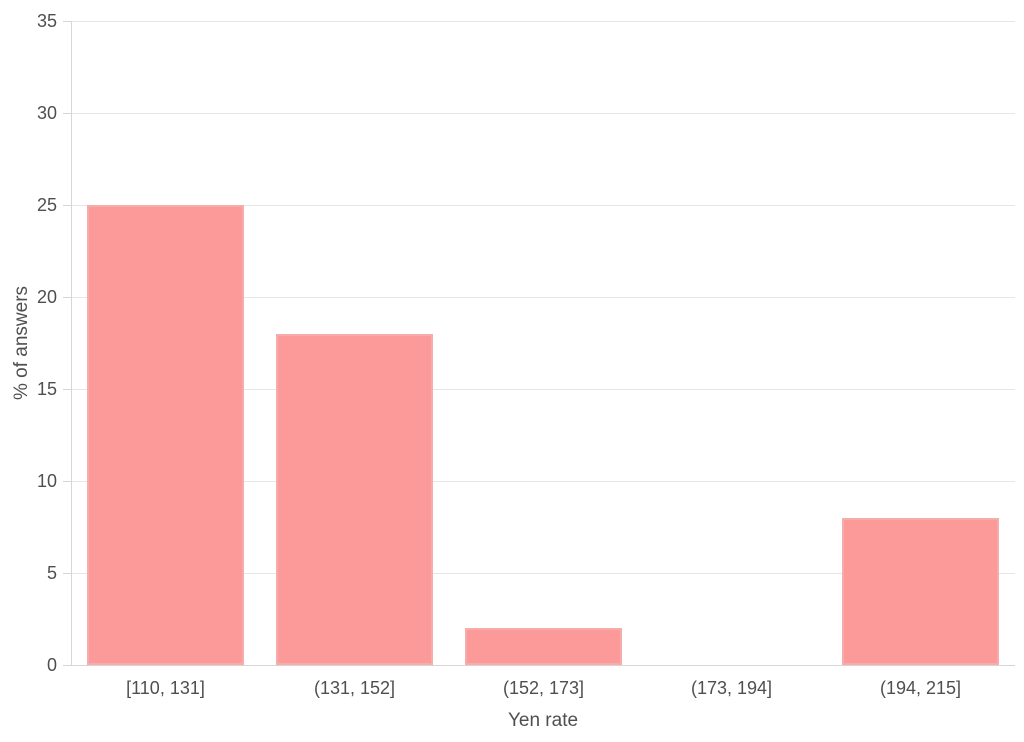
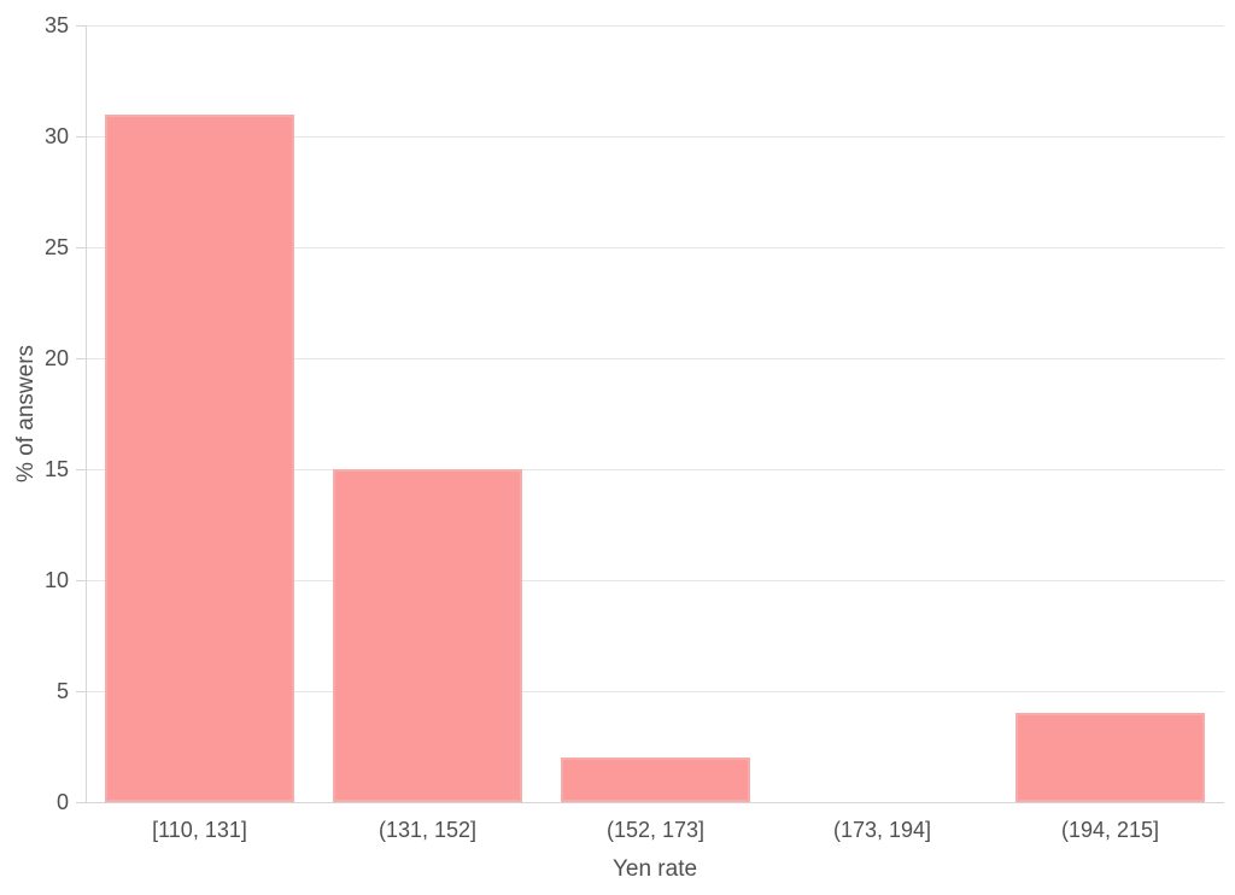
[110, 131]: 25 -> 31
(131, 152]: 18 -> 15
(194, 215]: 8 -> 4
